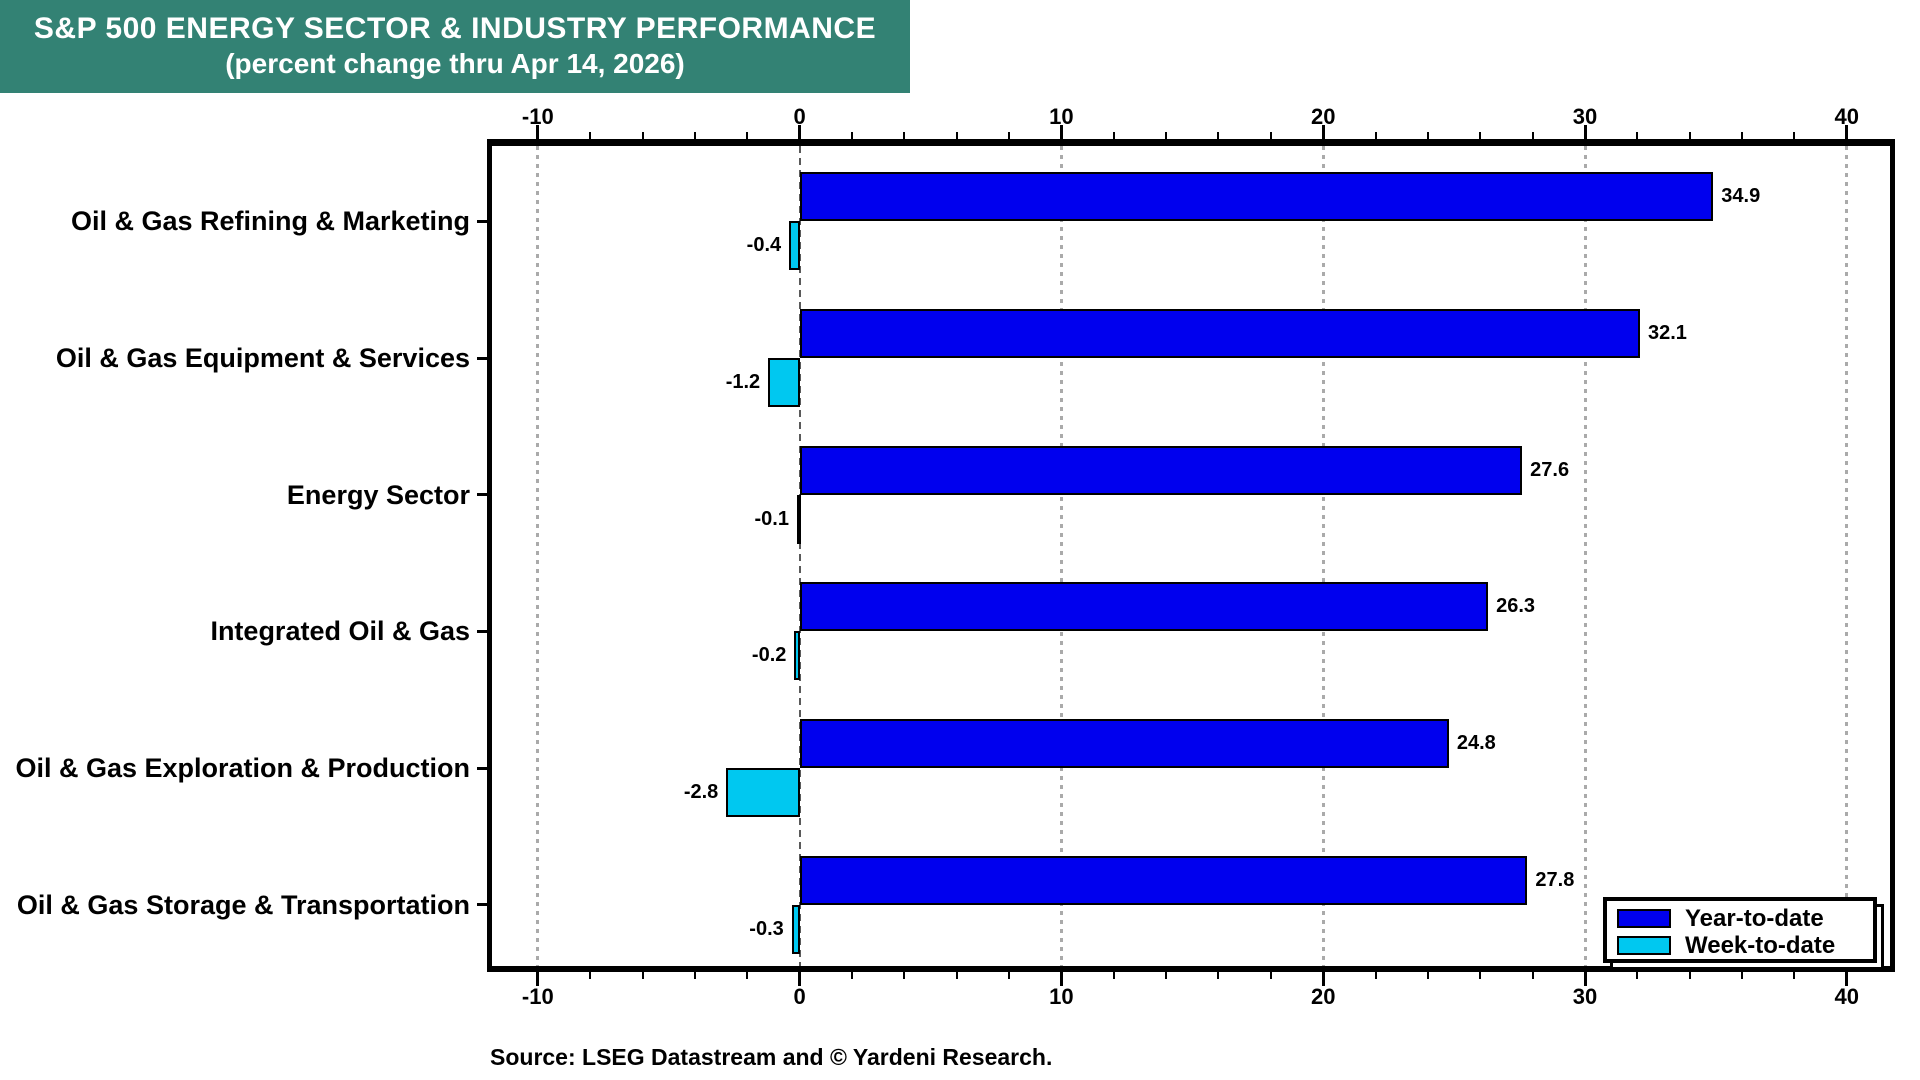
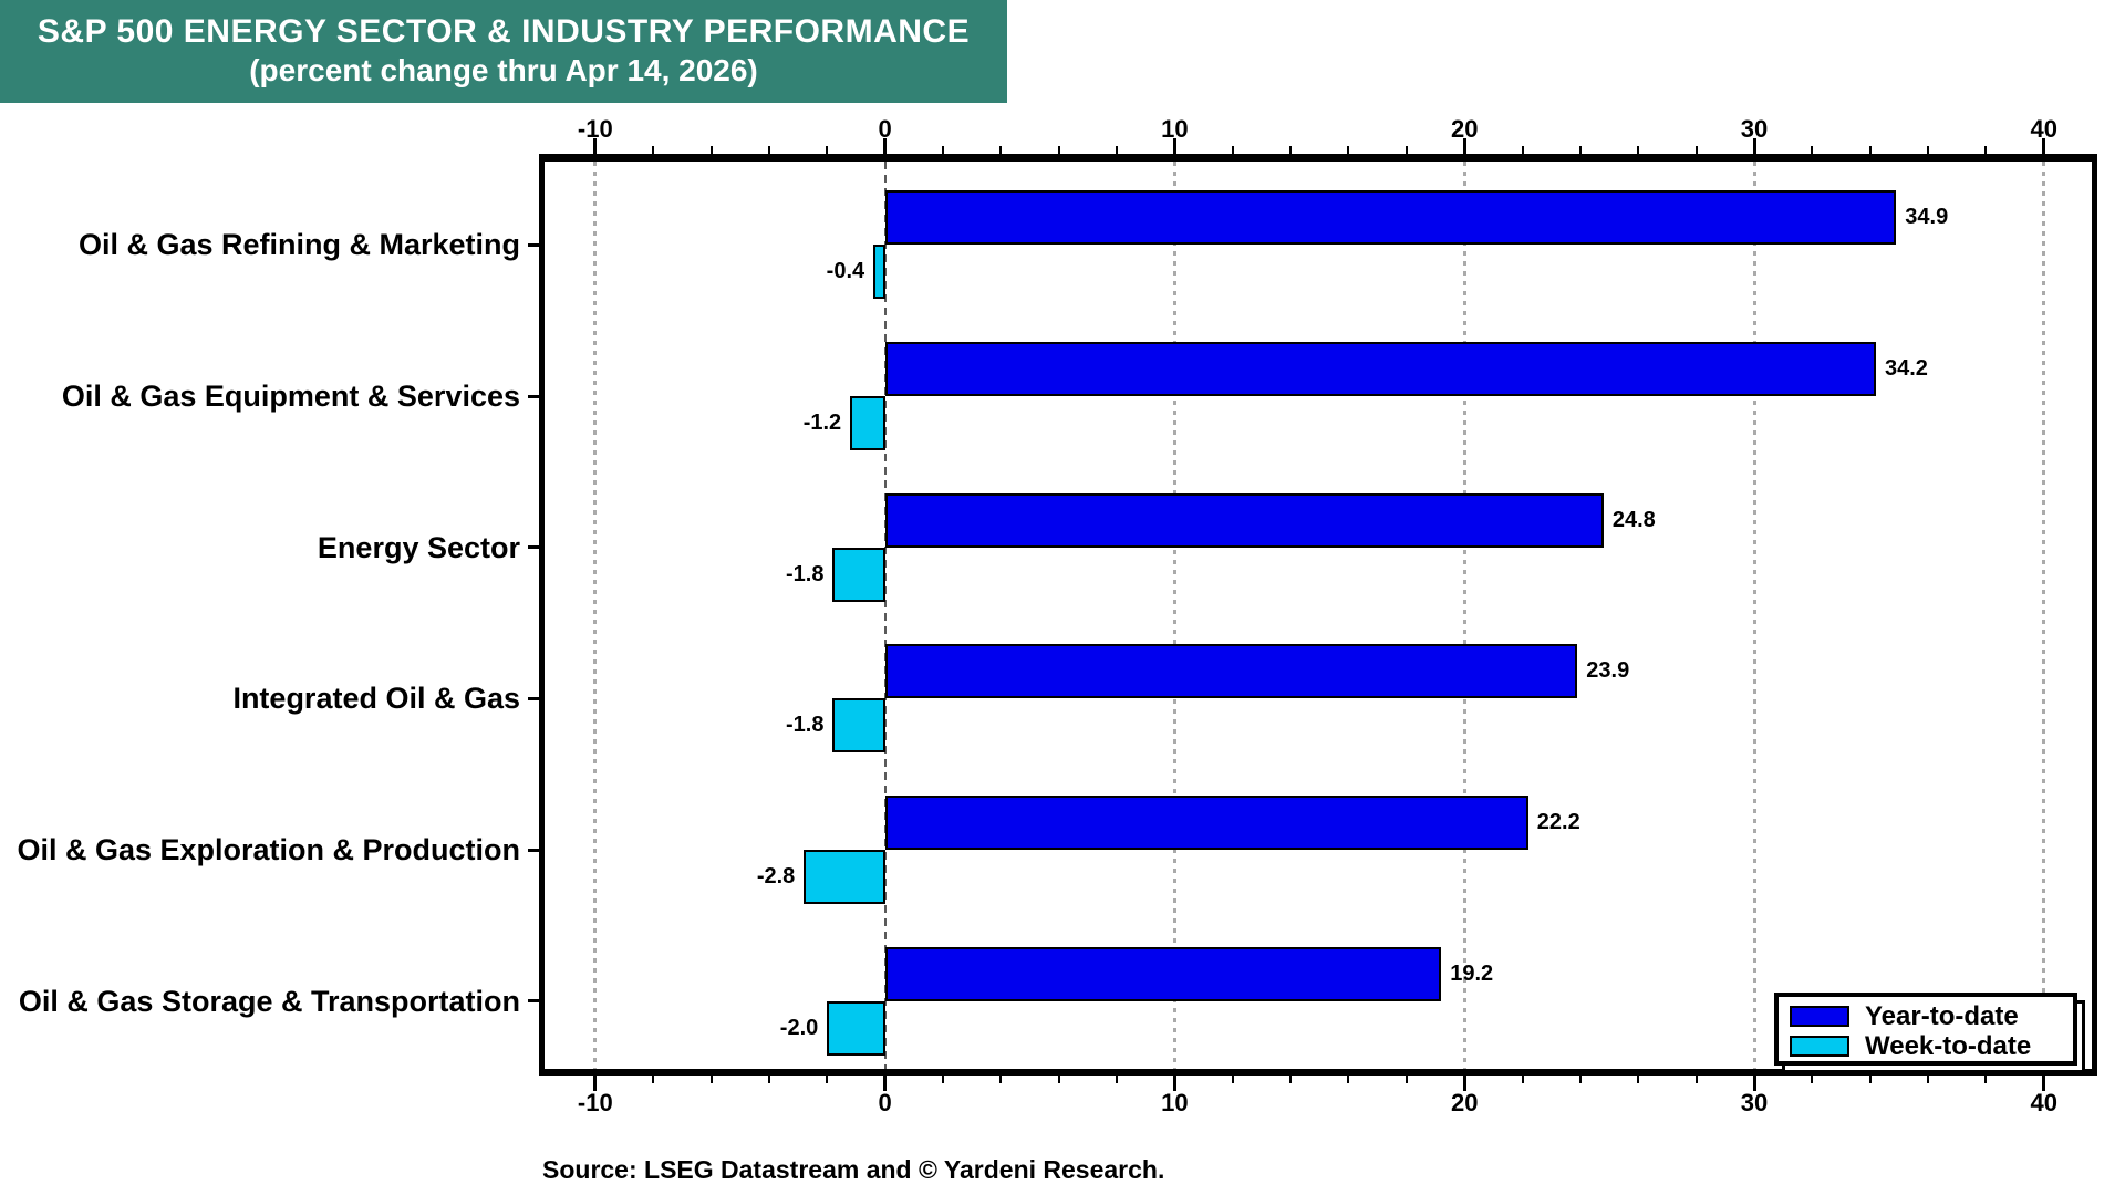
Year-to-date/Oil & Gas Equipment & Services: 32.1 -> 34.2
Year-to-date/Energy Sector: 27.6 -> 24.8
Week-to-date/Energy Sector: -0.1 -> -1.8
Year-to-date/Integrated Oil & Gas: 26.3 -> 23.9
Week-to-date/Integrated Oil & Gas: -0.2 -> -1.8
Year-to-date/Oil & Gas Exploration & Production: 24.8 -> 22.2
Year-to-date/Oil & Gas Storage & Transportation: 27.8 -> 19.2
Week-to-date/Oil & Gas Storage & Transportation: -0.3 -> -2.0
